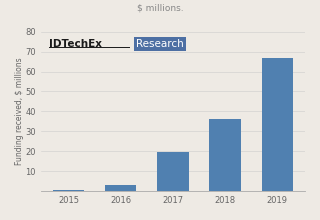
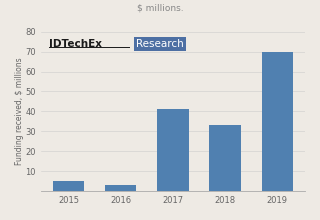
2015: 0 -> 5
2017: 20 -> 41
2018: 36 -> 33
2019: 67 -> 70
